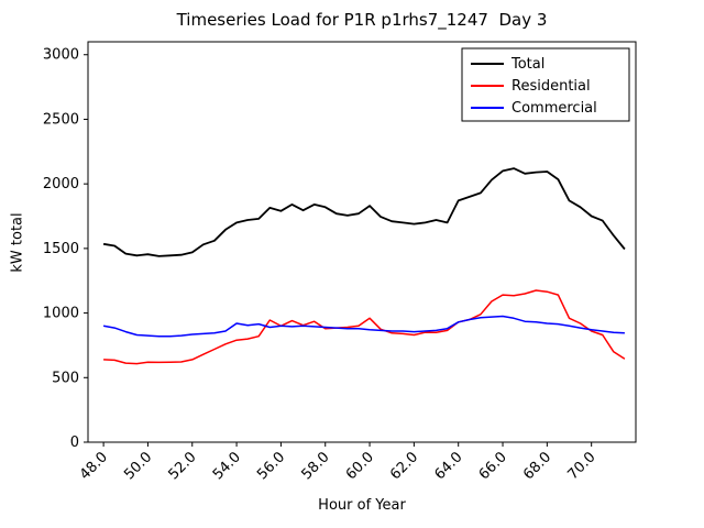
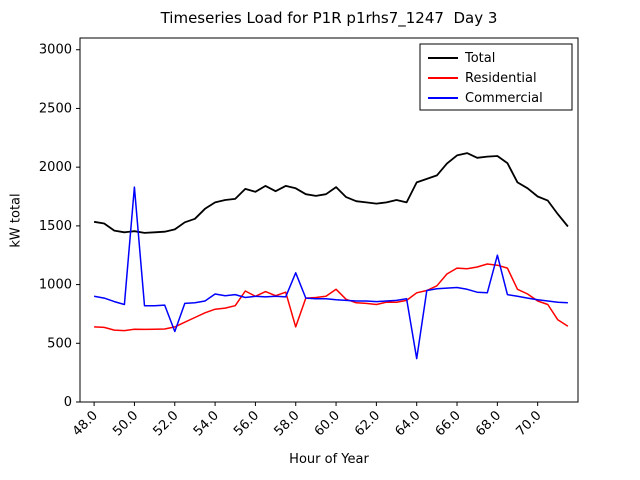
Commercial/50.0: 820 -> 1830
Commercial/52.0: 840 -> 600
Residential/58.0: 880 -> 640
Commercial/58.0: 890 -> 1100
Commercial/64.0: 930 -> 370
Commercial/68.0: 920 -> 1250
